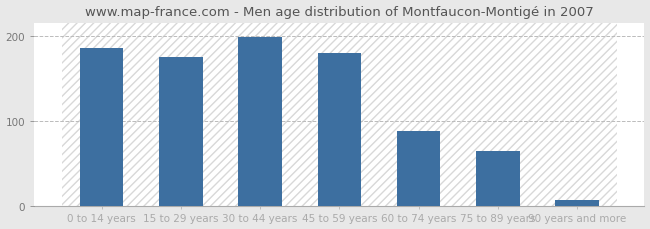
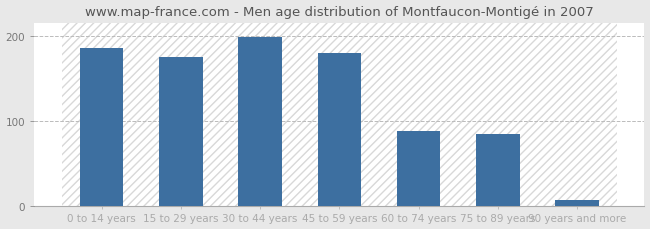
75 to 89 years: 65 -> 84
